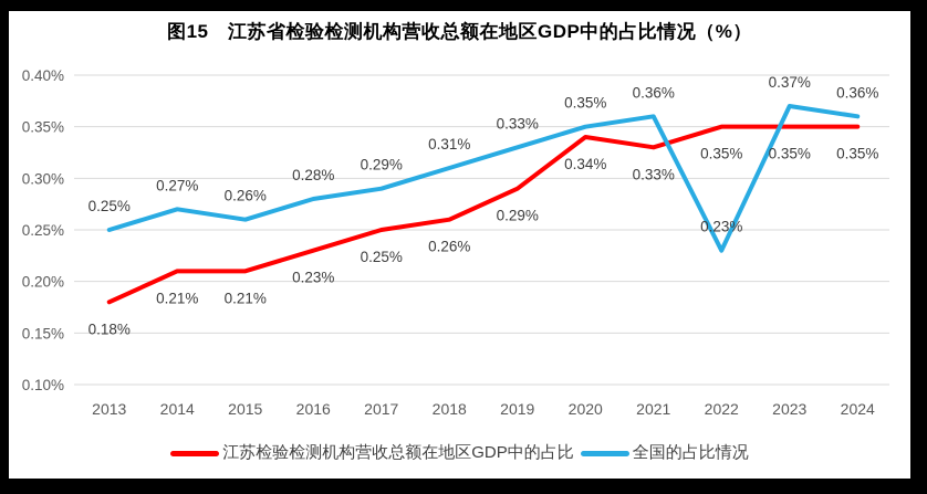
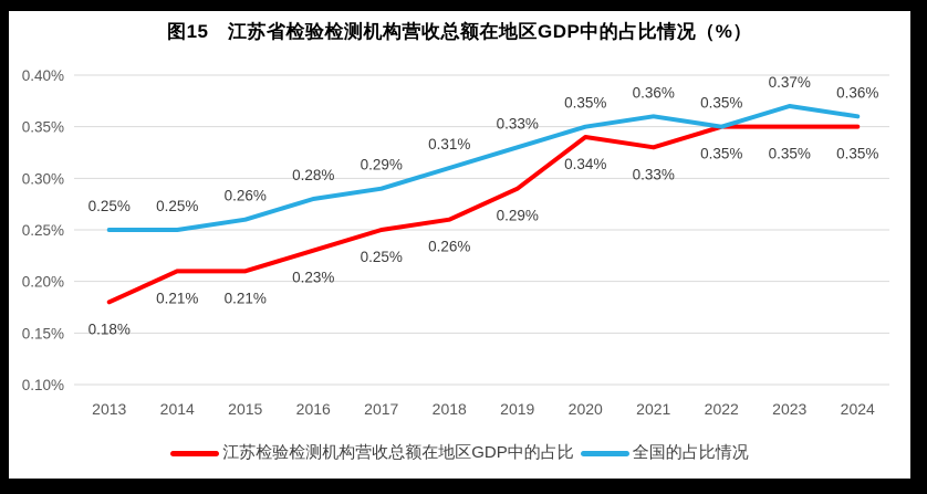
全国的占比情况/2014: 0.27% -> 0.25%
全国的占比情况/2022: 0.23% -> 0.35%
